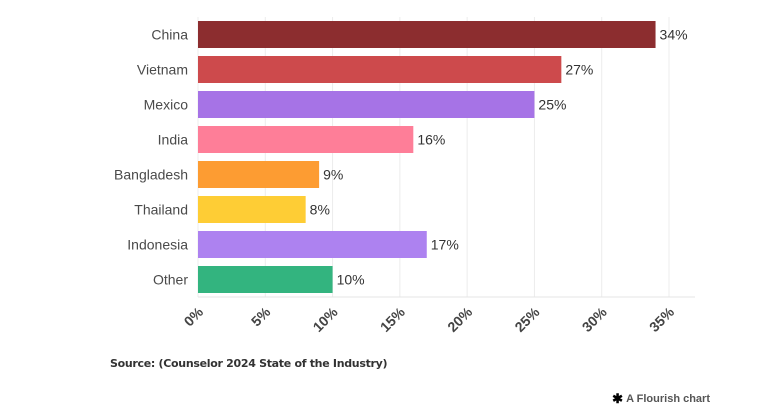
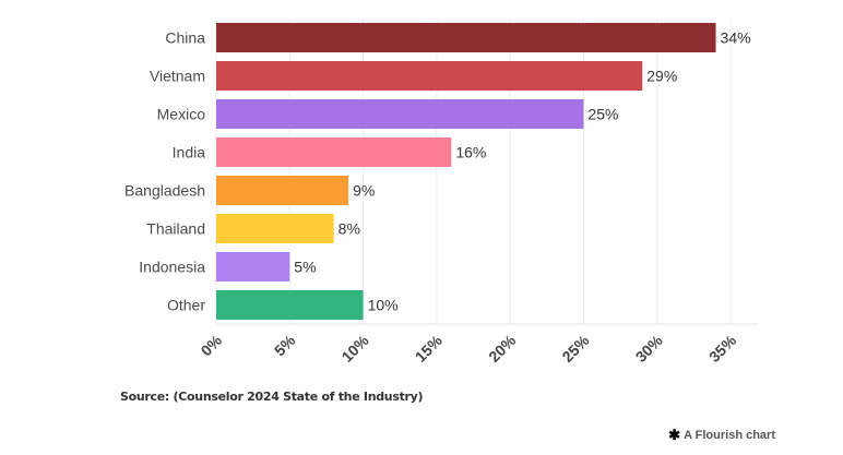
Vietnam: 27% -> 29%
Indonesia: 17% -> 5%
